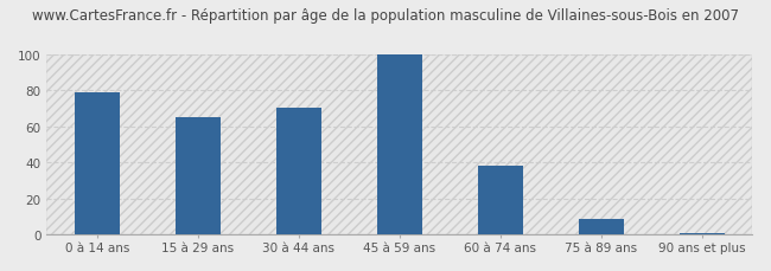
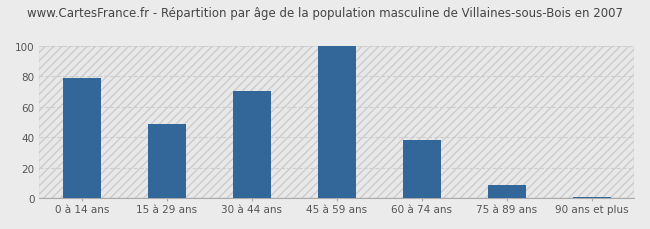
15 à 29 ans: 65 -> 49
